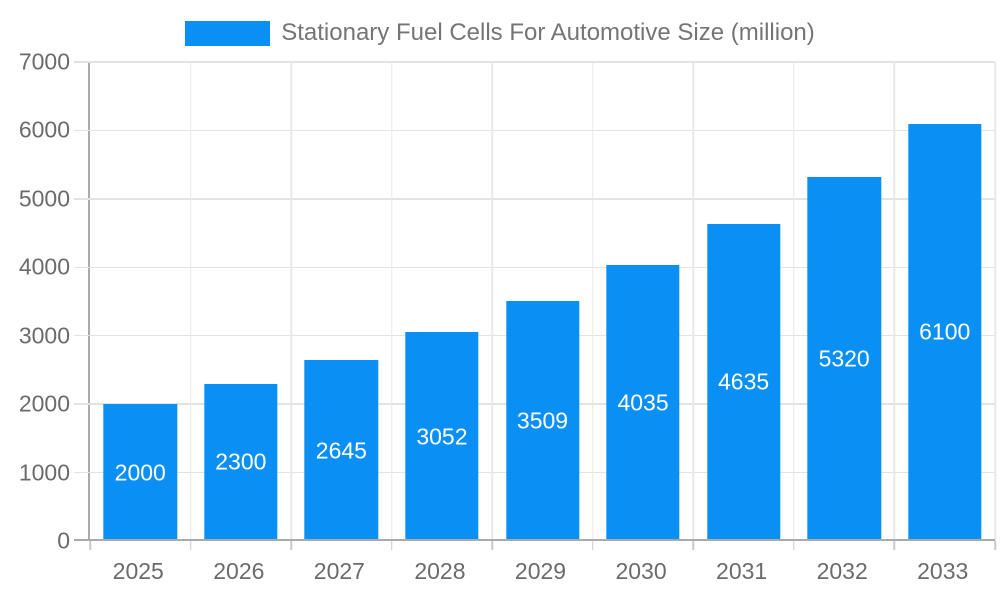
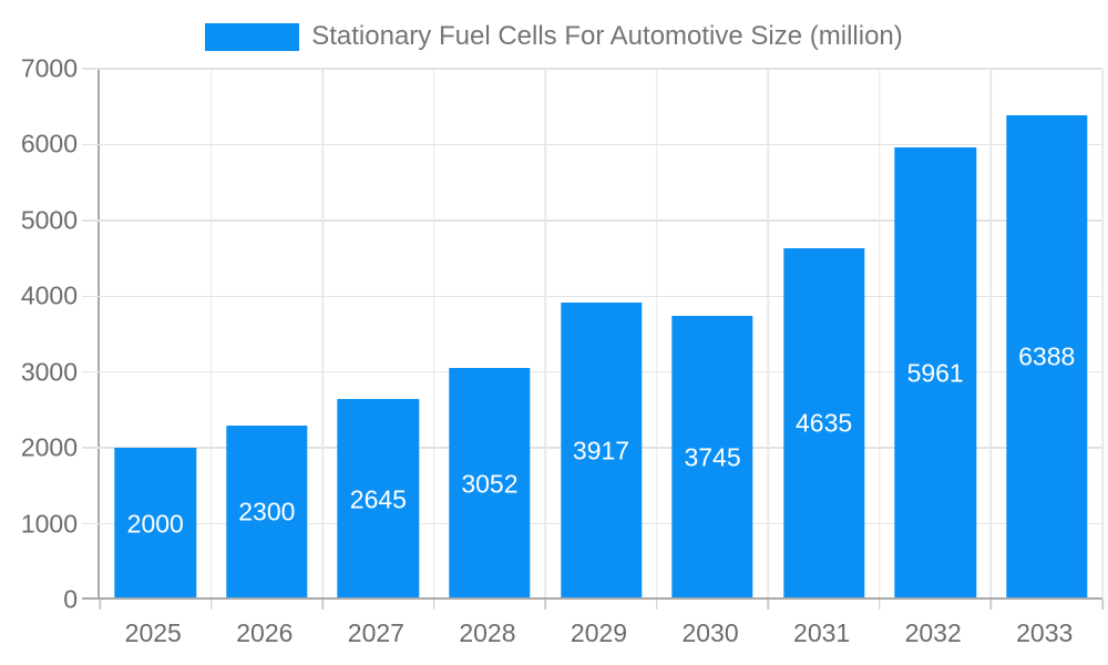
2029: 3509 -> 3917
2030: 4035 -> 3745
2032: 5320 -> 5961
2033: 6100 -> 6388
